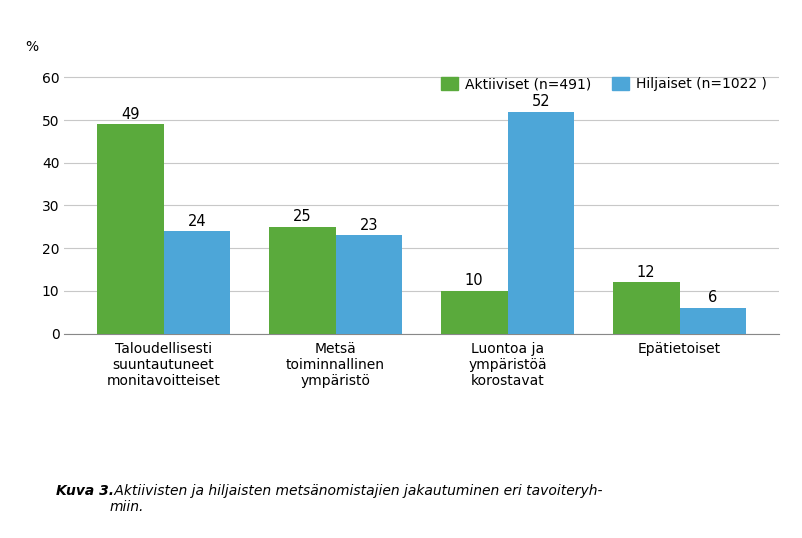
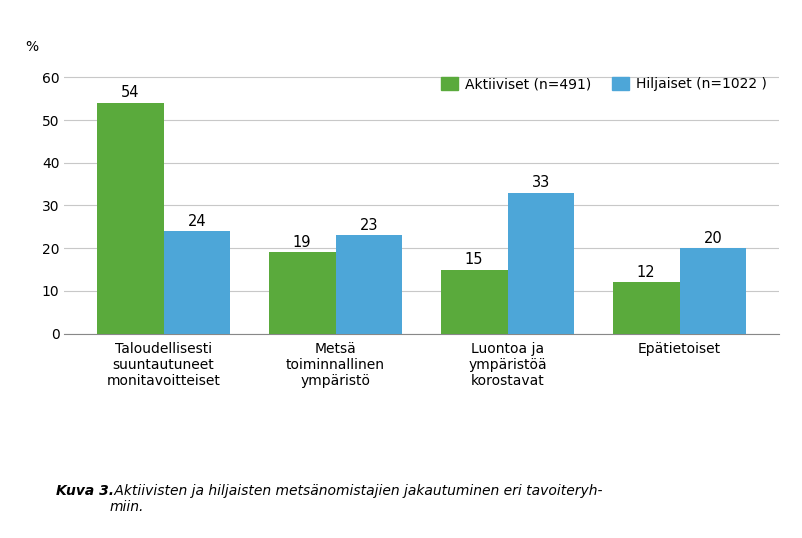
Aktiiviset (n=491)/Taloudellisesti suuntautuneet monitavoitteiset: 49 -> 54
Aktiiviset (n=491)/Metsä toiminnallinen ympäristö: 25 -> 19
Aktiiviset (n=491)/Luontoa ja ympäristöä korostavat: 10 -> 15
Hiljaiset (n=1022 )/Luontoa ja ympäristöä korostavat: 52 -> 33
Hiljaiset (n=1022 )/Epätietoiset: 6 -> 20
